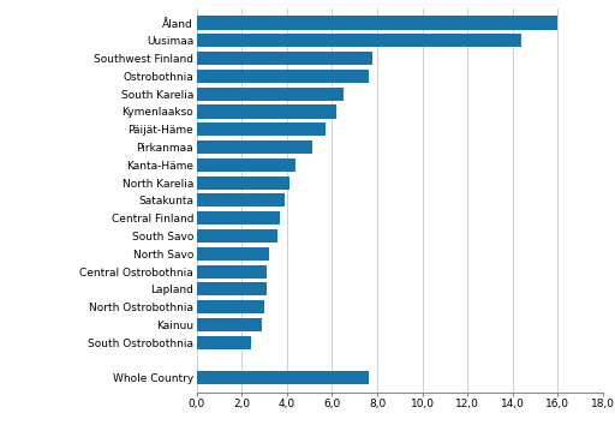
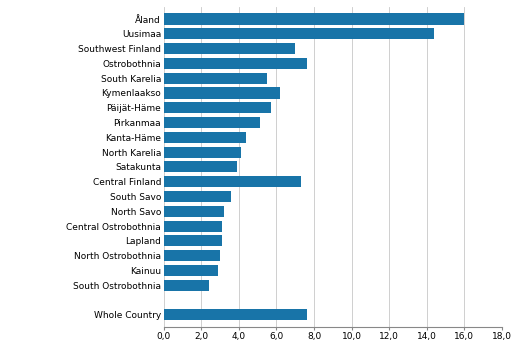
Southwest Finland: 7,8 -> 7,0
South Karelia: 6,5 -> 5,5
Central Finland: 3,7 -> 7,3
